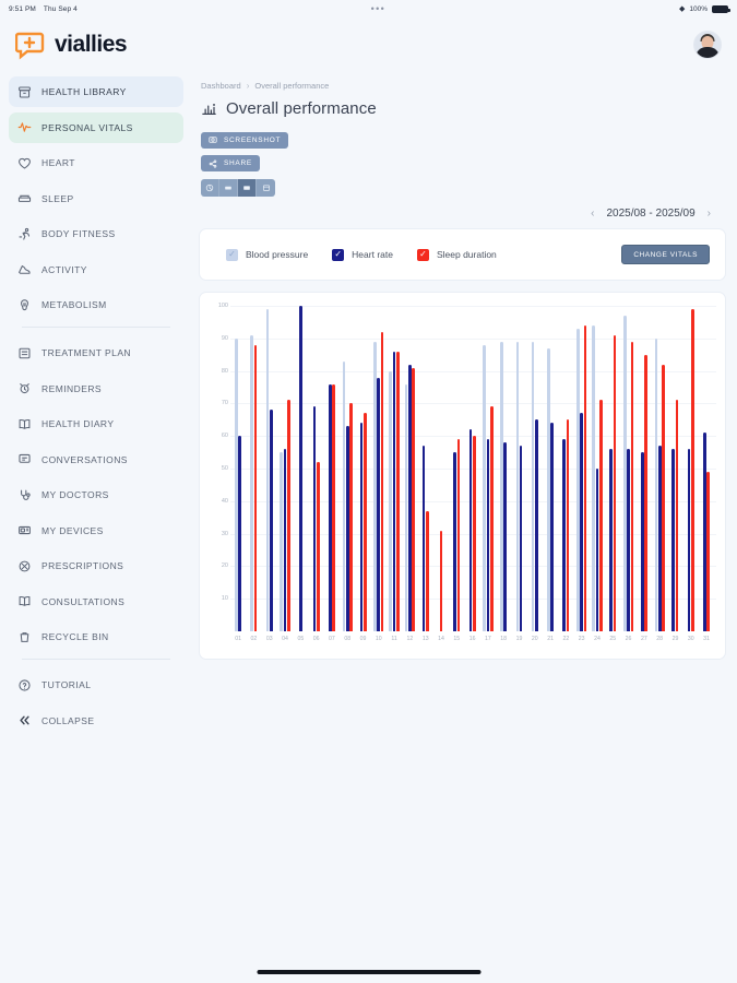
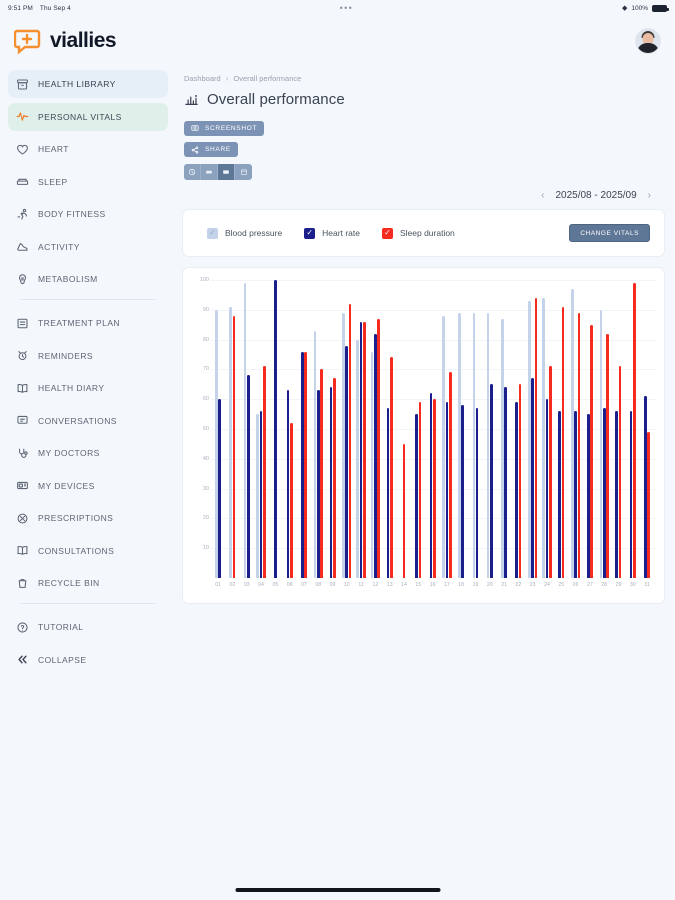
Heart rate/06: 69 -> 63
Sleep duration/12: 81 -> 87
Sleep duration/13: 37 -> 74
Sleep duration/14: 31 -> 45
Heart rate/24: 50 -> 60
